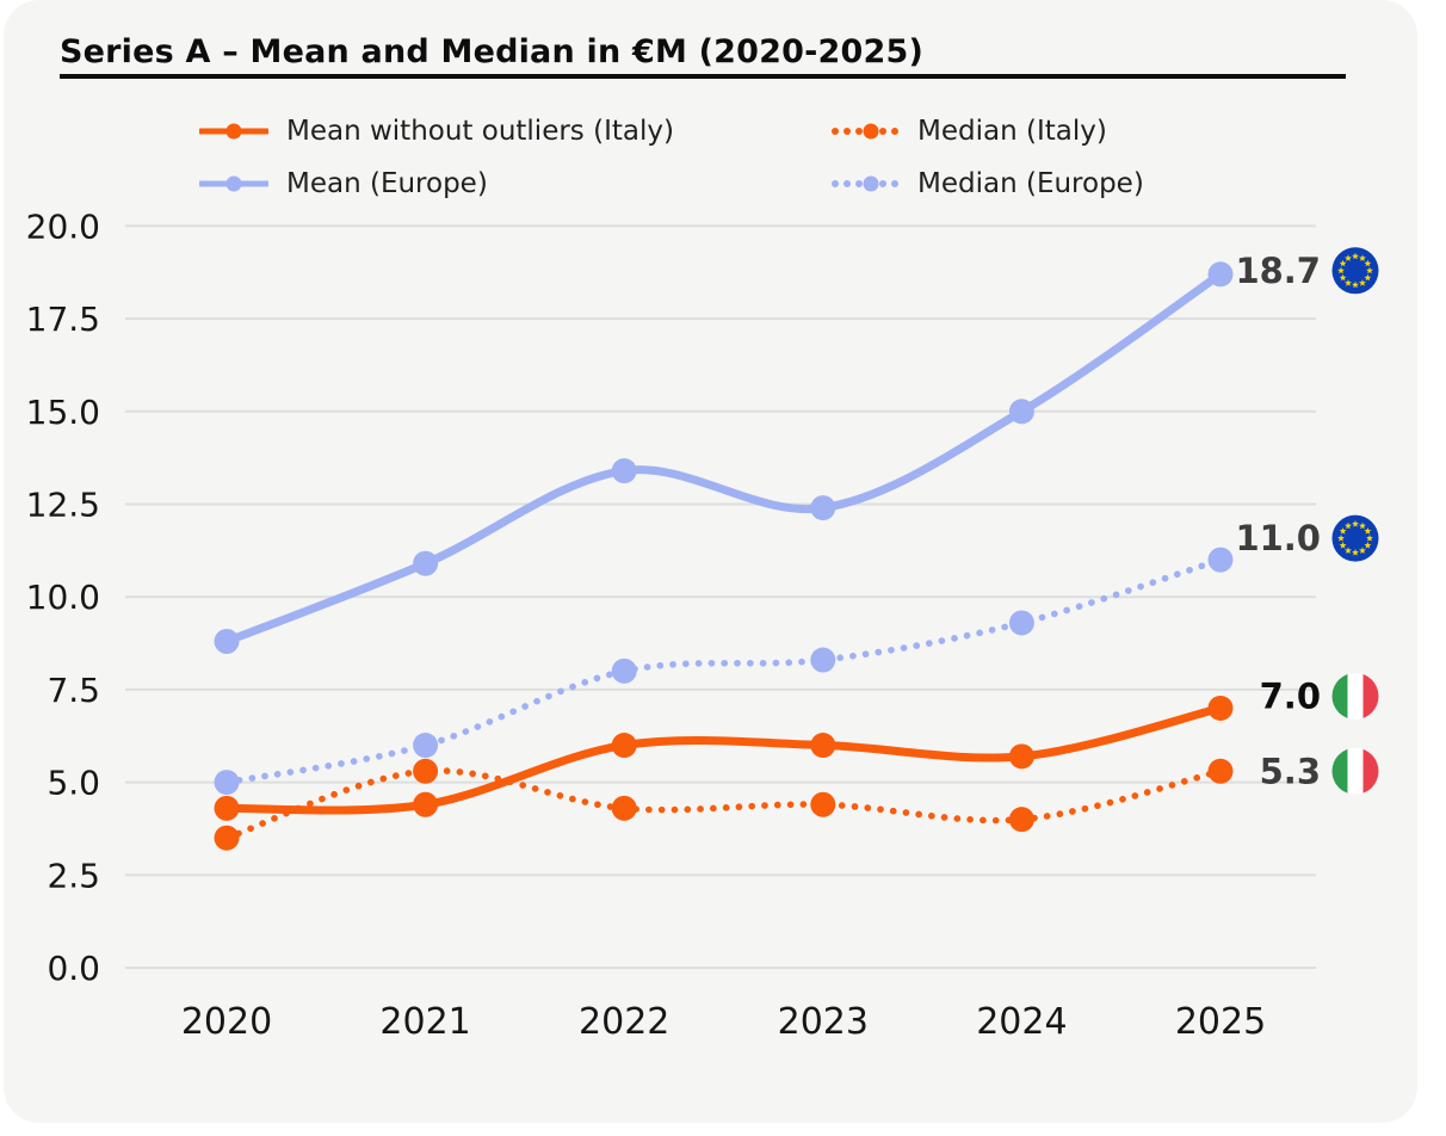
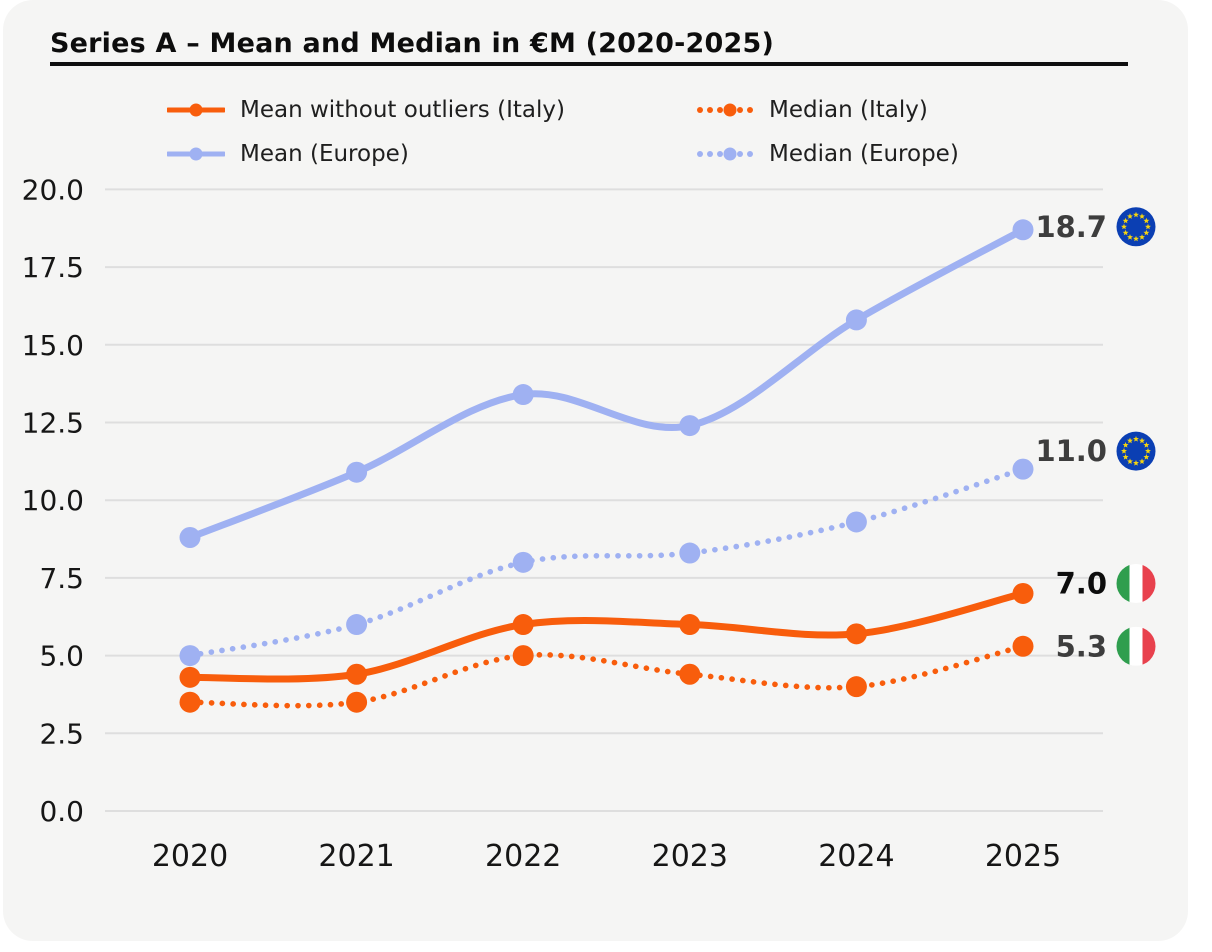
Median (Italy)/2021: 5.3 -> 3.5
Median (Italy)/2022: 4.3 -> 5.0
Mean (Europe)/2024: 15.0 -> 15.8
